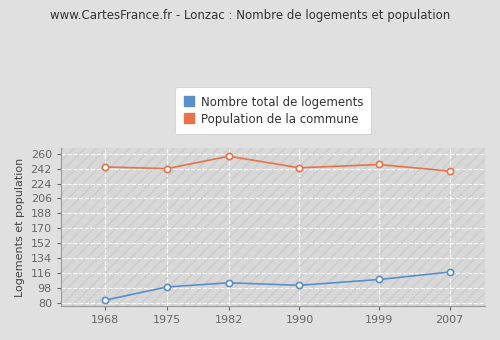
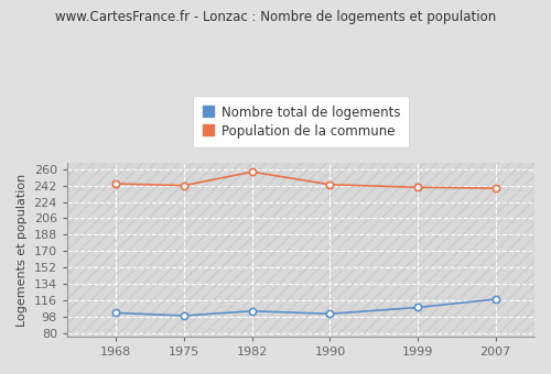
Nombre total de logements/1968: 83 -> 102
Population de la commune/1999: 247 -> 240
